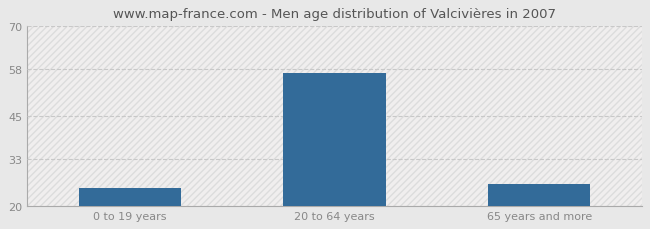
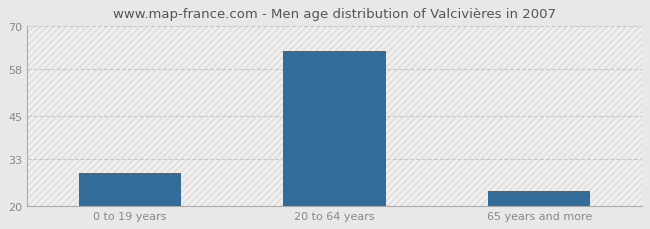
0 to 19 years: 25 -> 29
20 to 64 years: 57 -> 63
65 years and more: 26 -> 24
